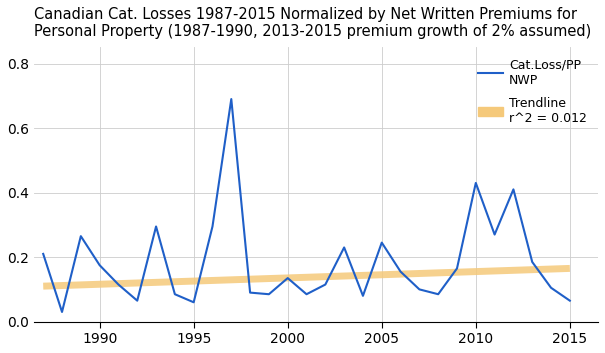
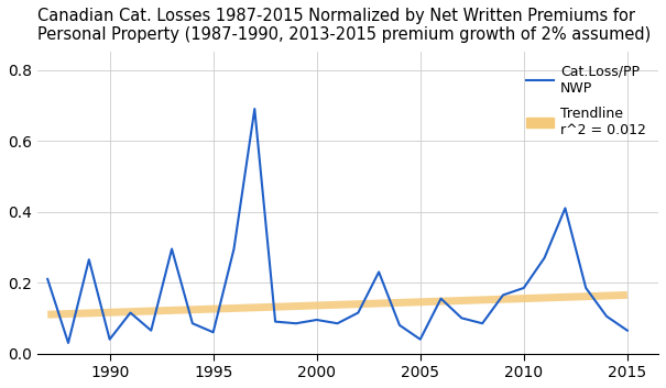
Cat.Loss/PP NWP/1990: 0.175 -> 0.040
Cat.Loss/PP NWP/2000: 0.135 -> 0.095
Cat.Loss/PP NWP/2005: 0.245 -> 0.040
Cat.Loss/PP NWP/2010: 0.430 -> 0.185
